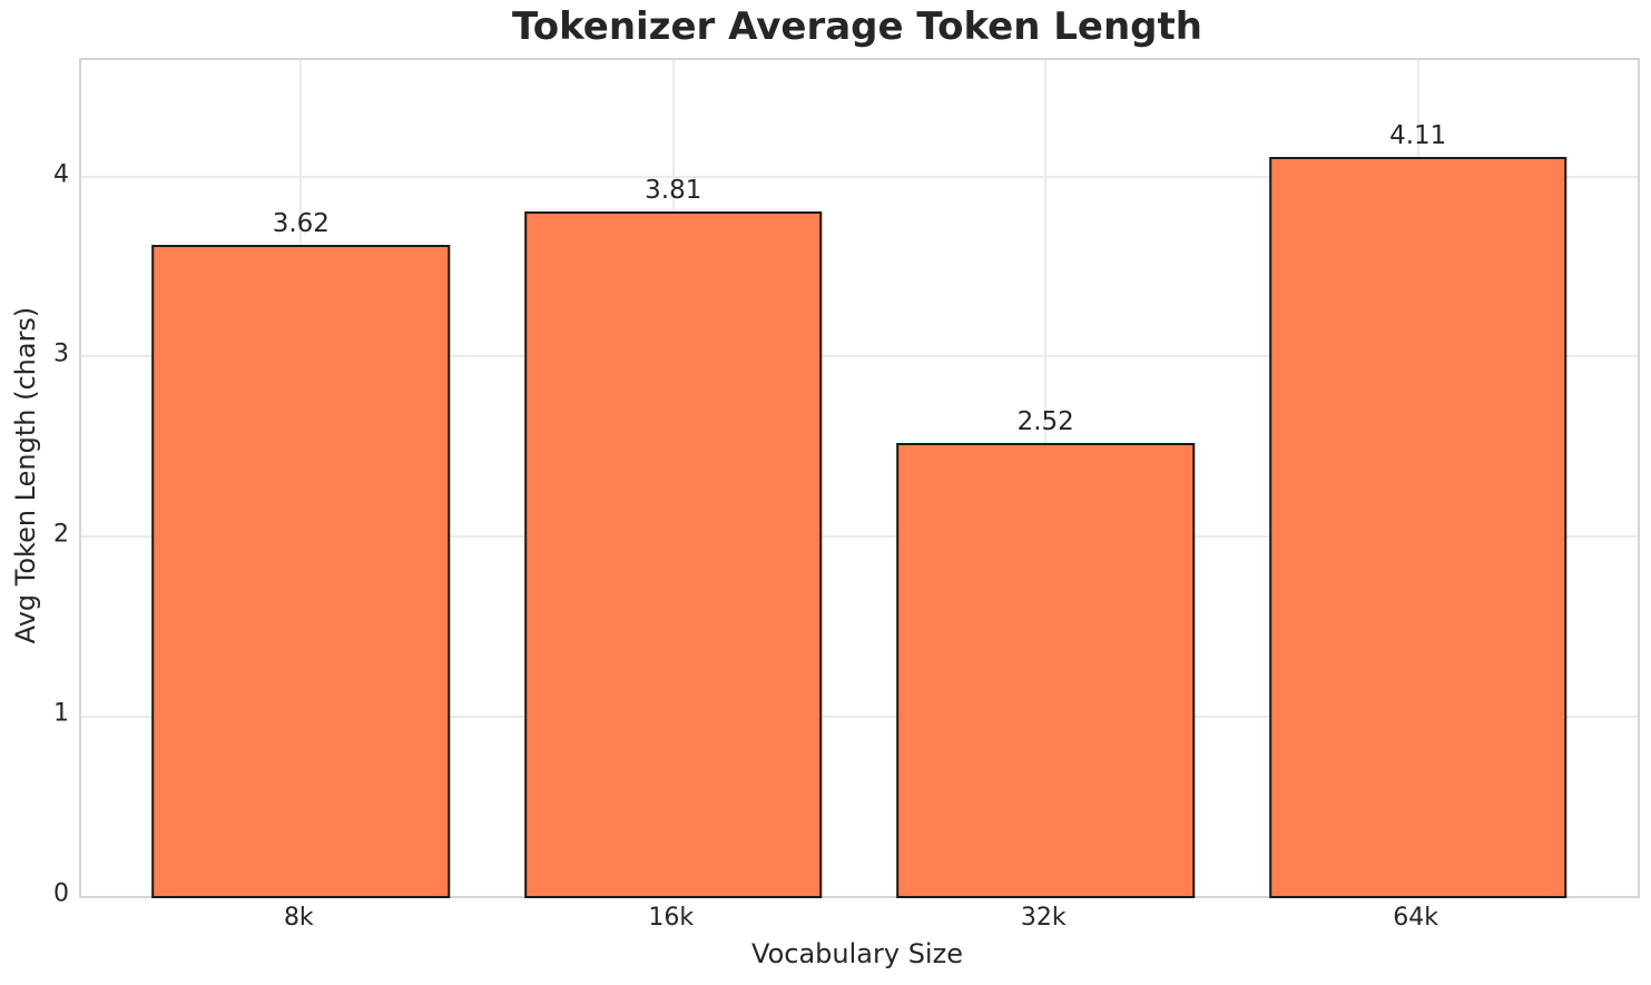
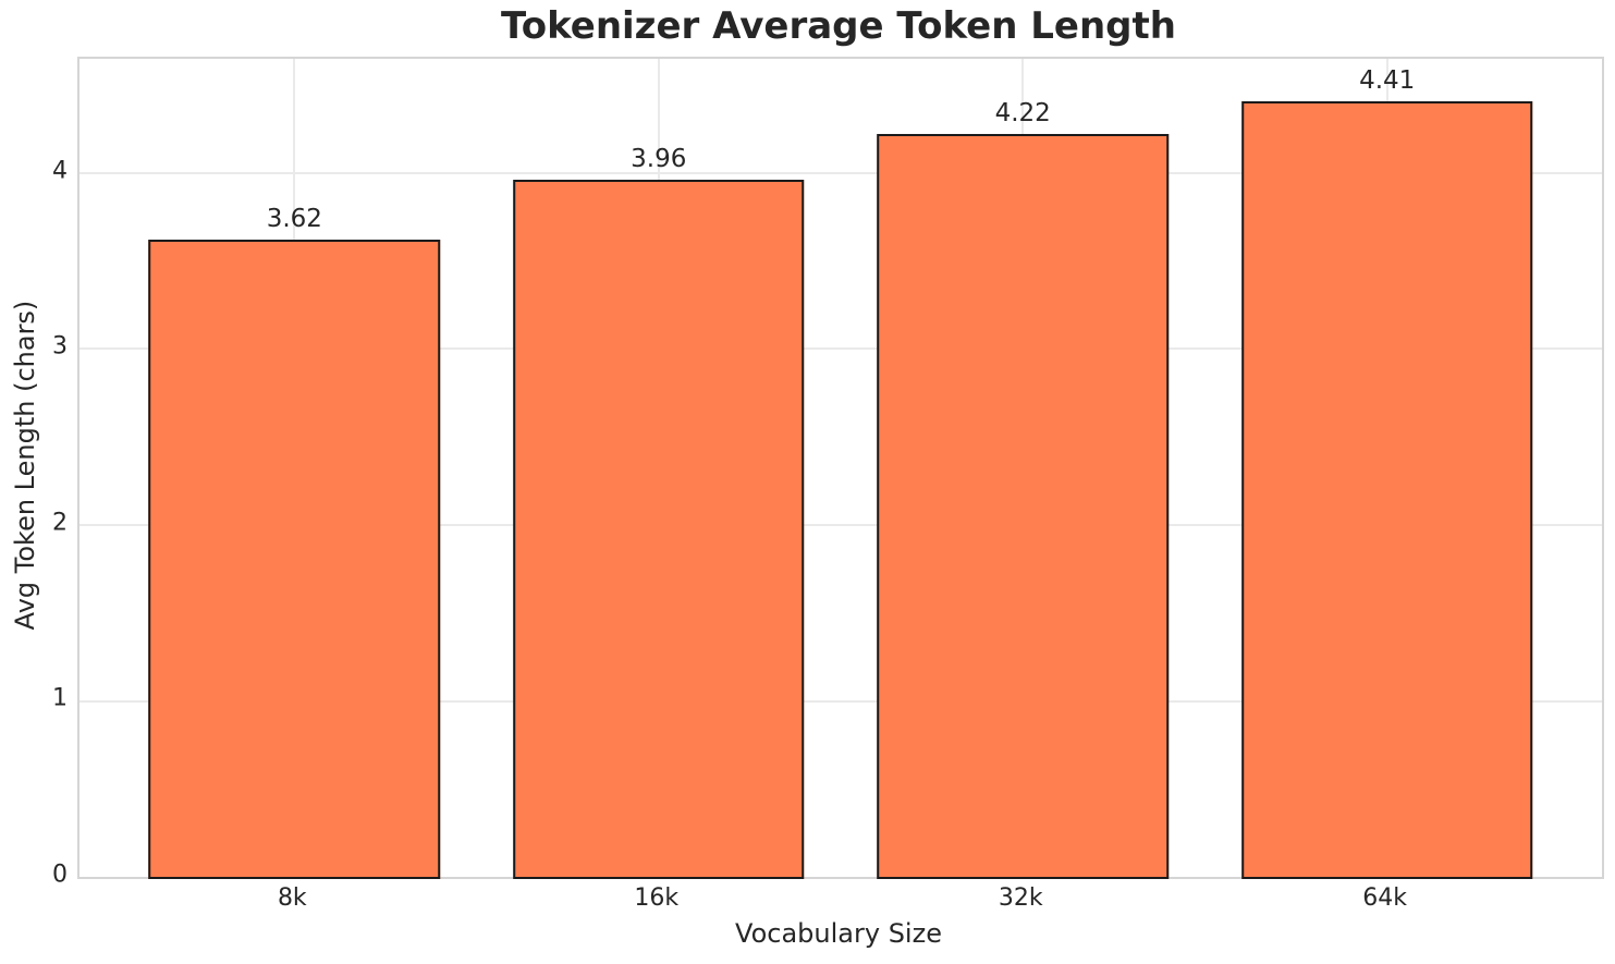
16k: 3.81 -> 3.96
32k: 2.52 -> 4.22
64k: 4.11 -> 4.41
